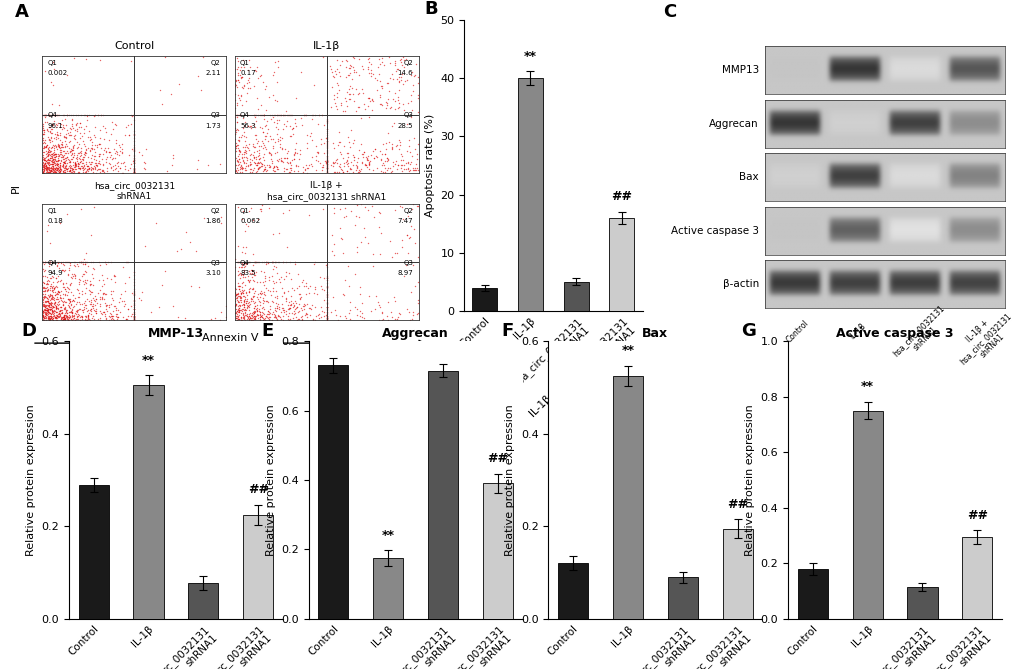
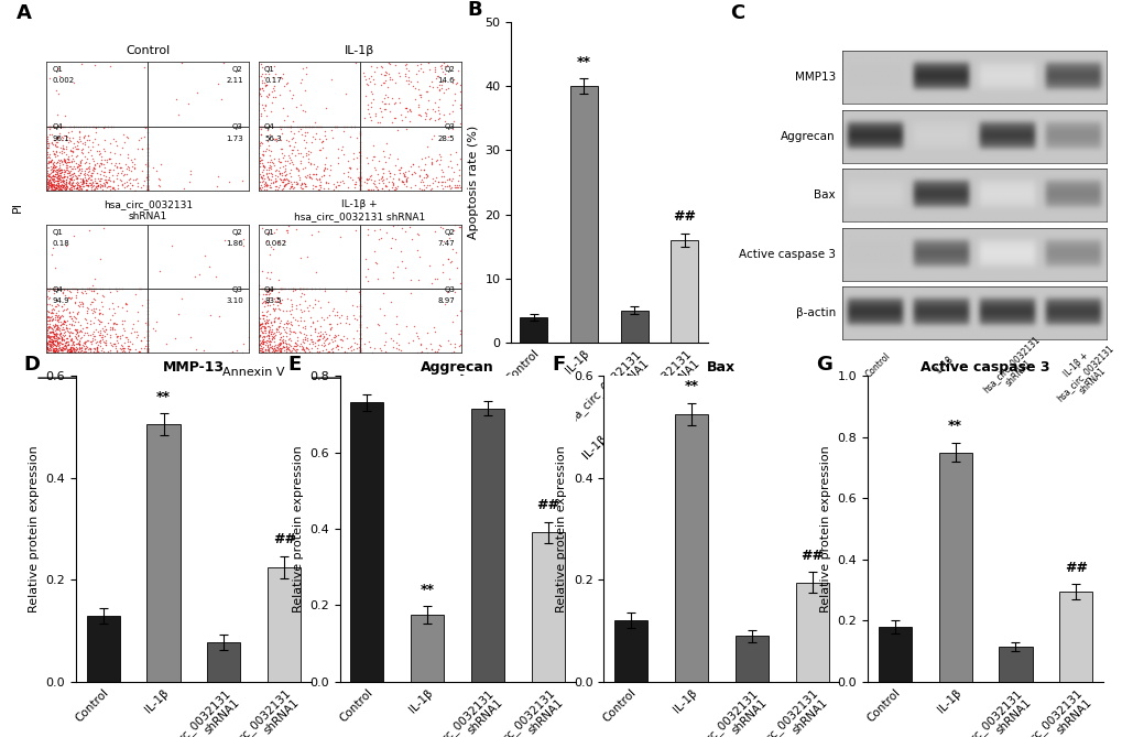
MMP-13/Control: 0.290 -> 0.130
